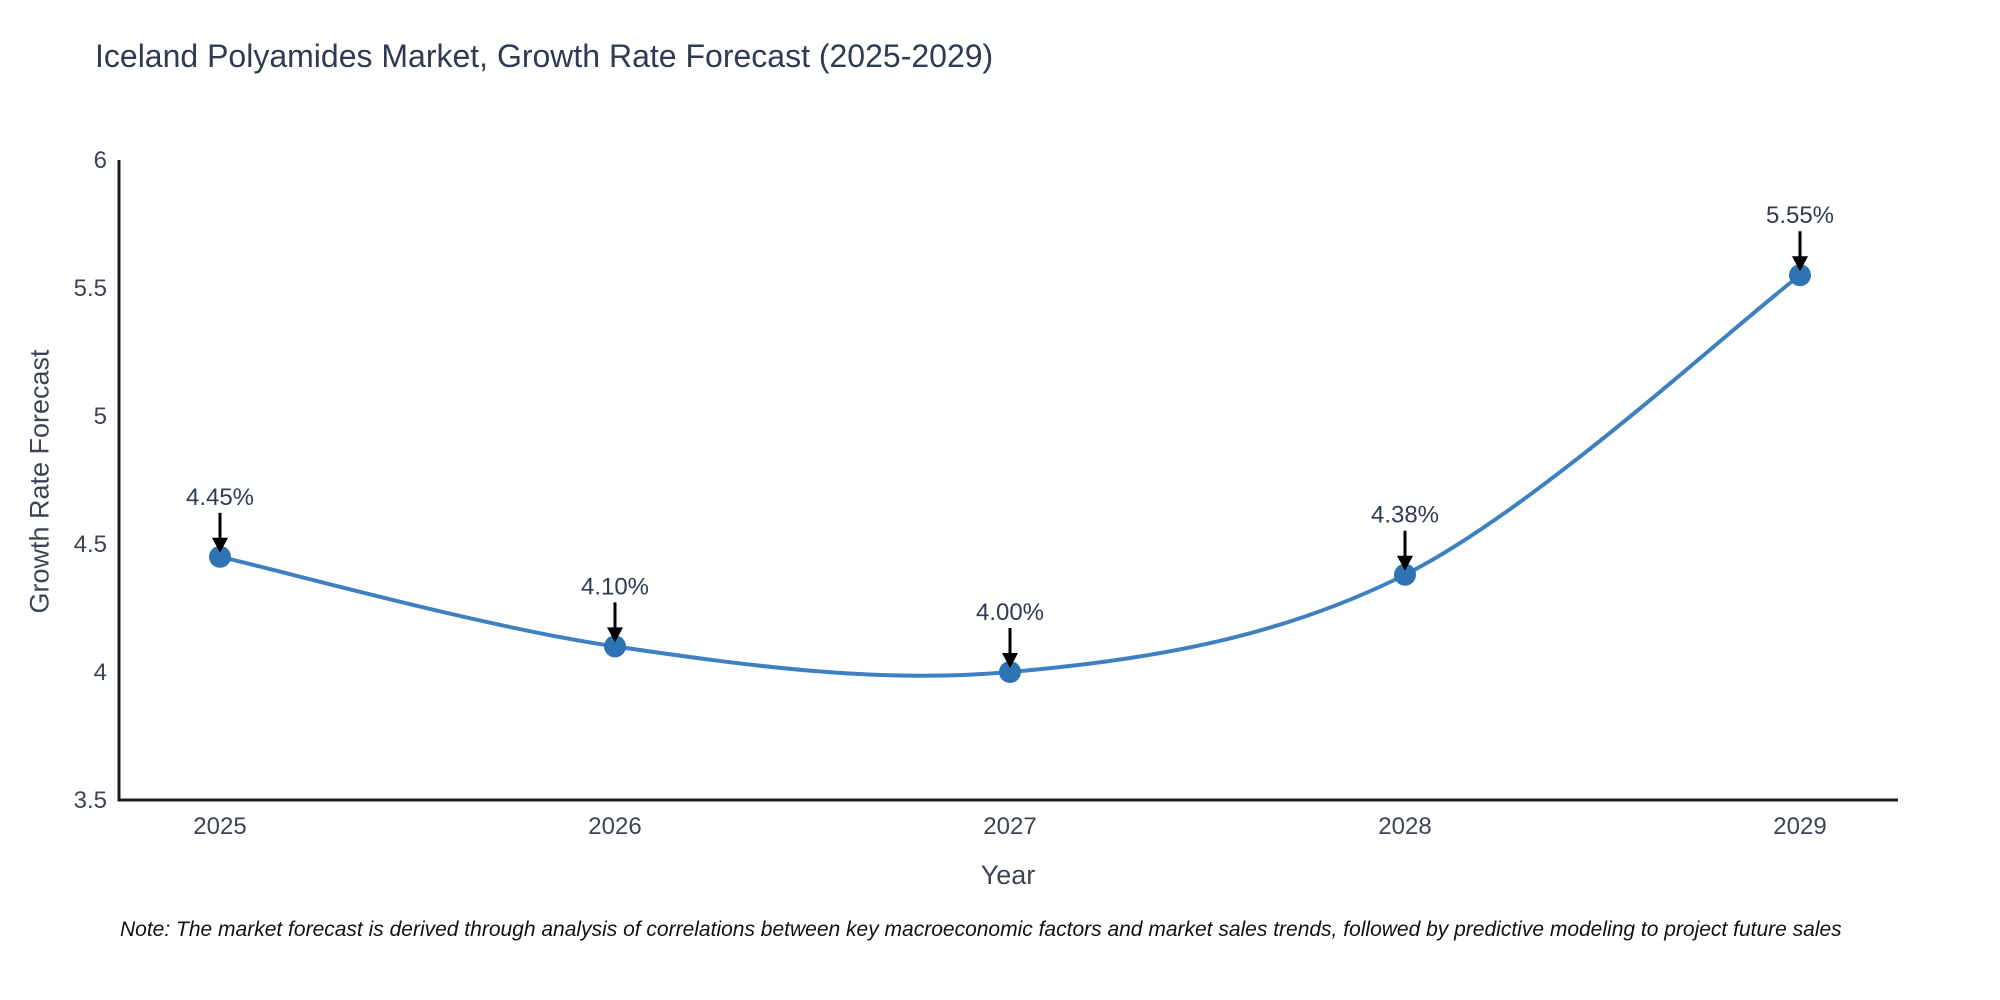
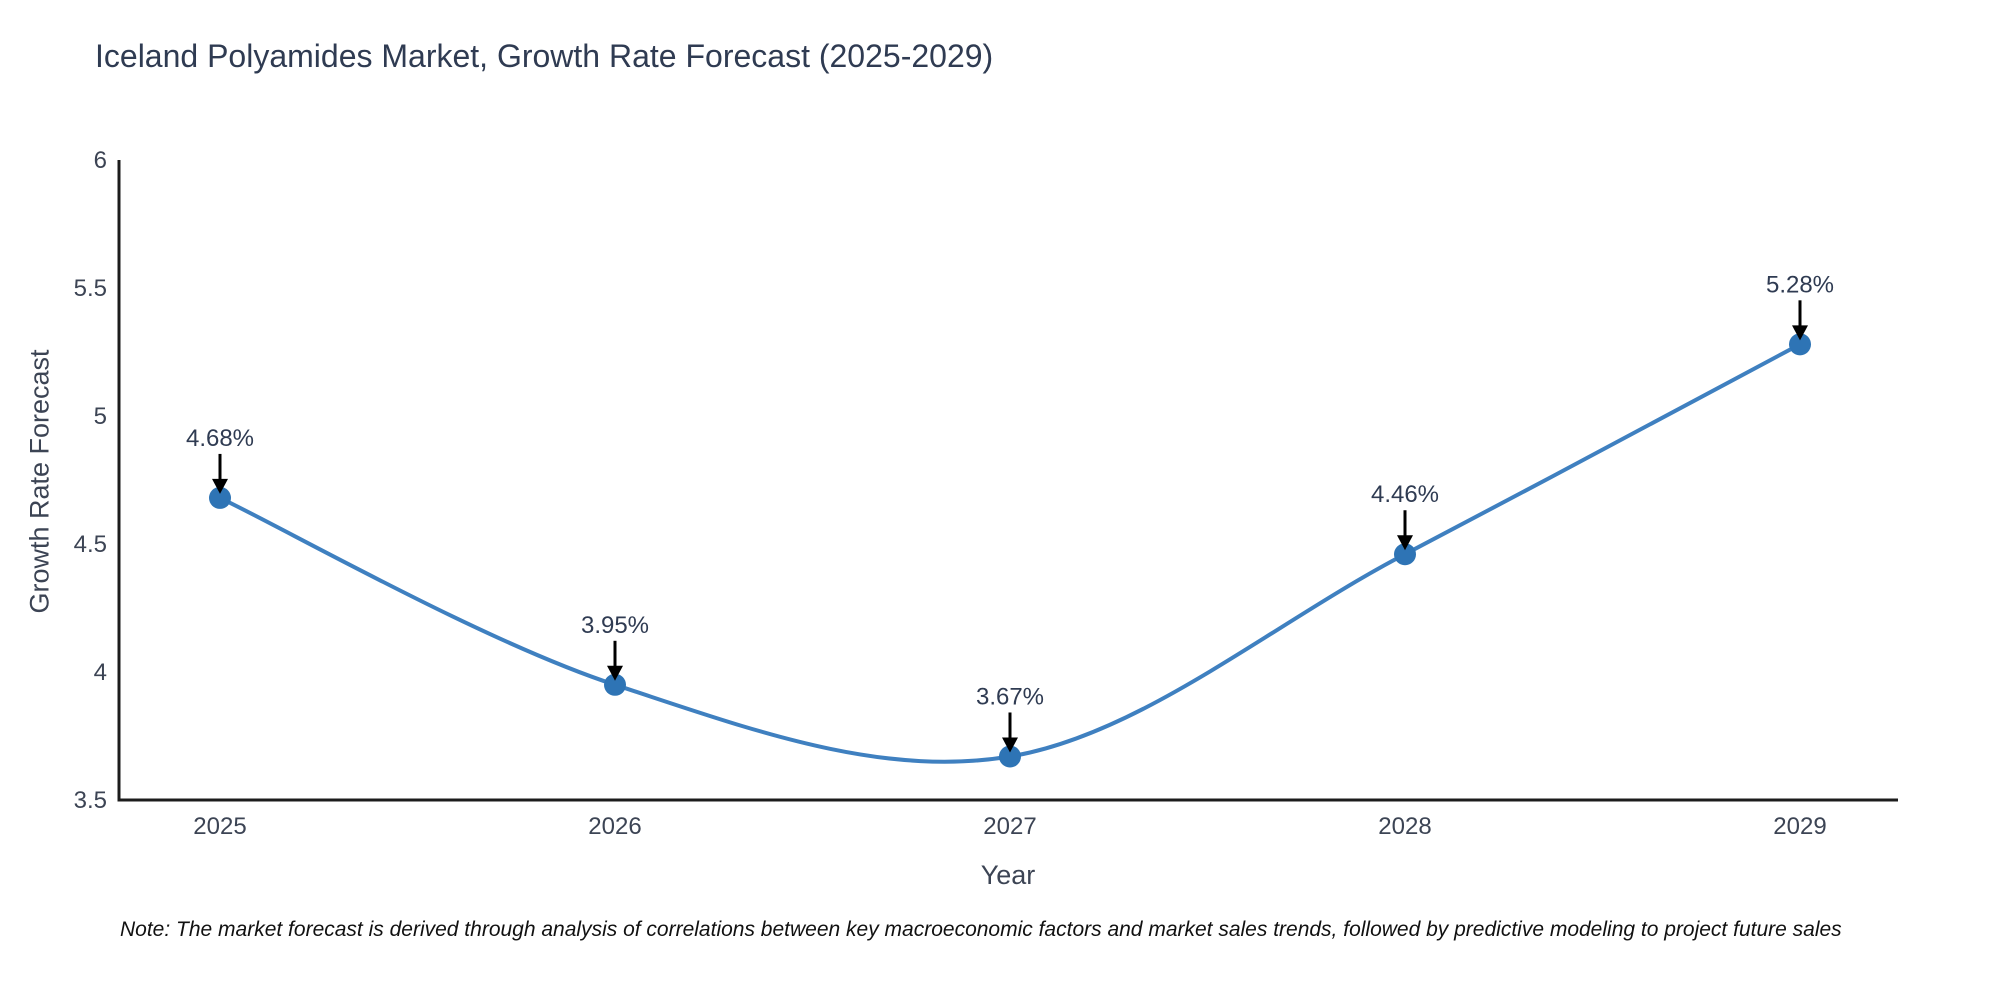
2025: 4.45% -> 4.68%
2026: 4.10% -> 3.95%
2027: 4.00% -> 3.67%
2028: 4.38% -> 4.46%
2029: 5.55% -> 5.28%
